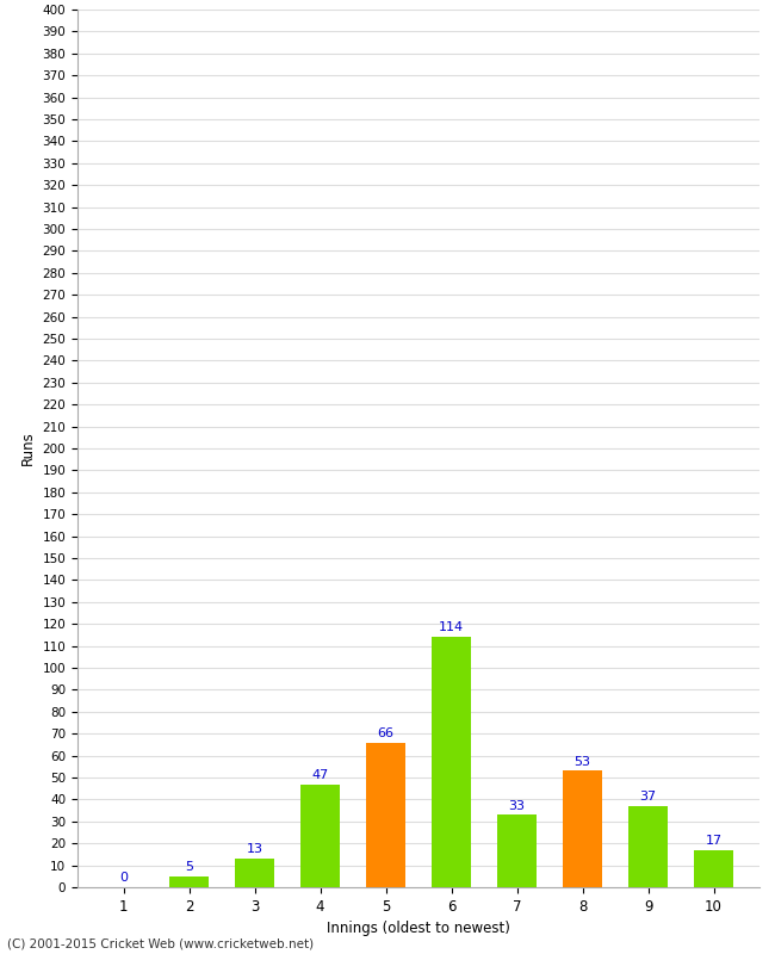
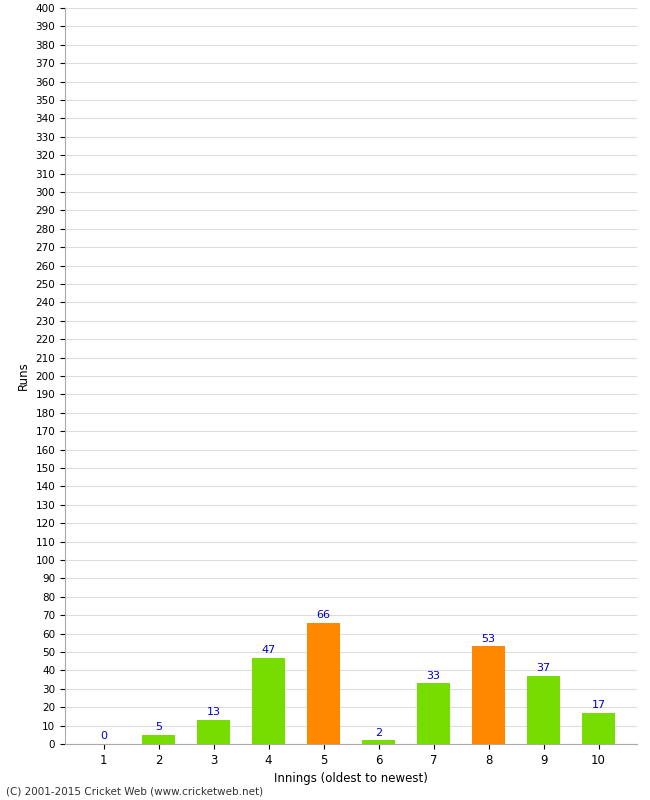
6: 114 -> 2
